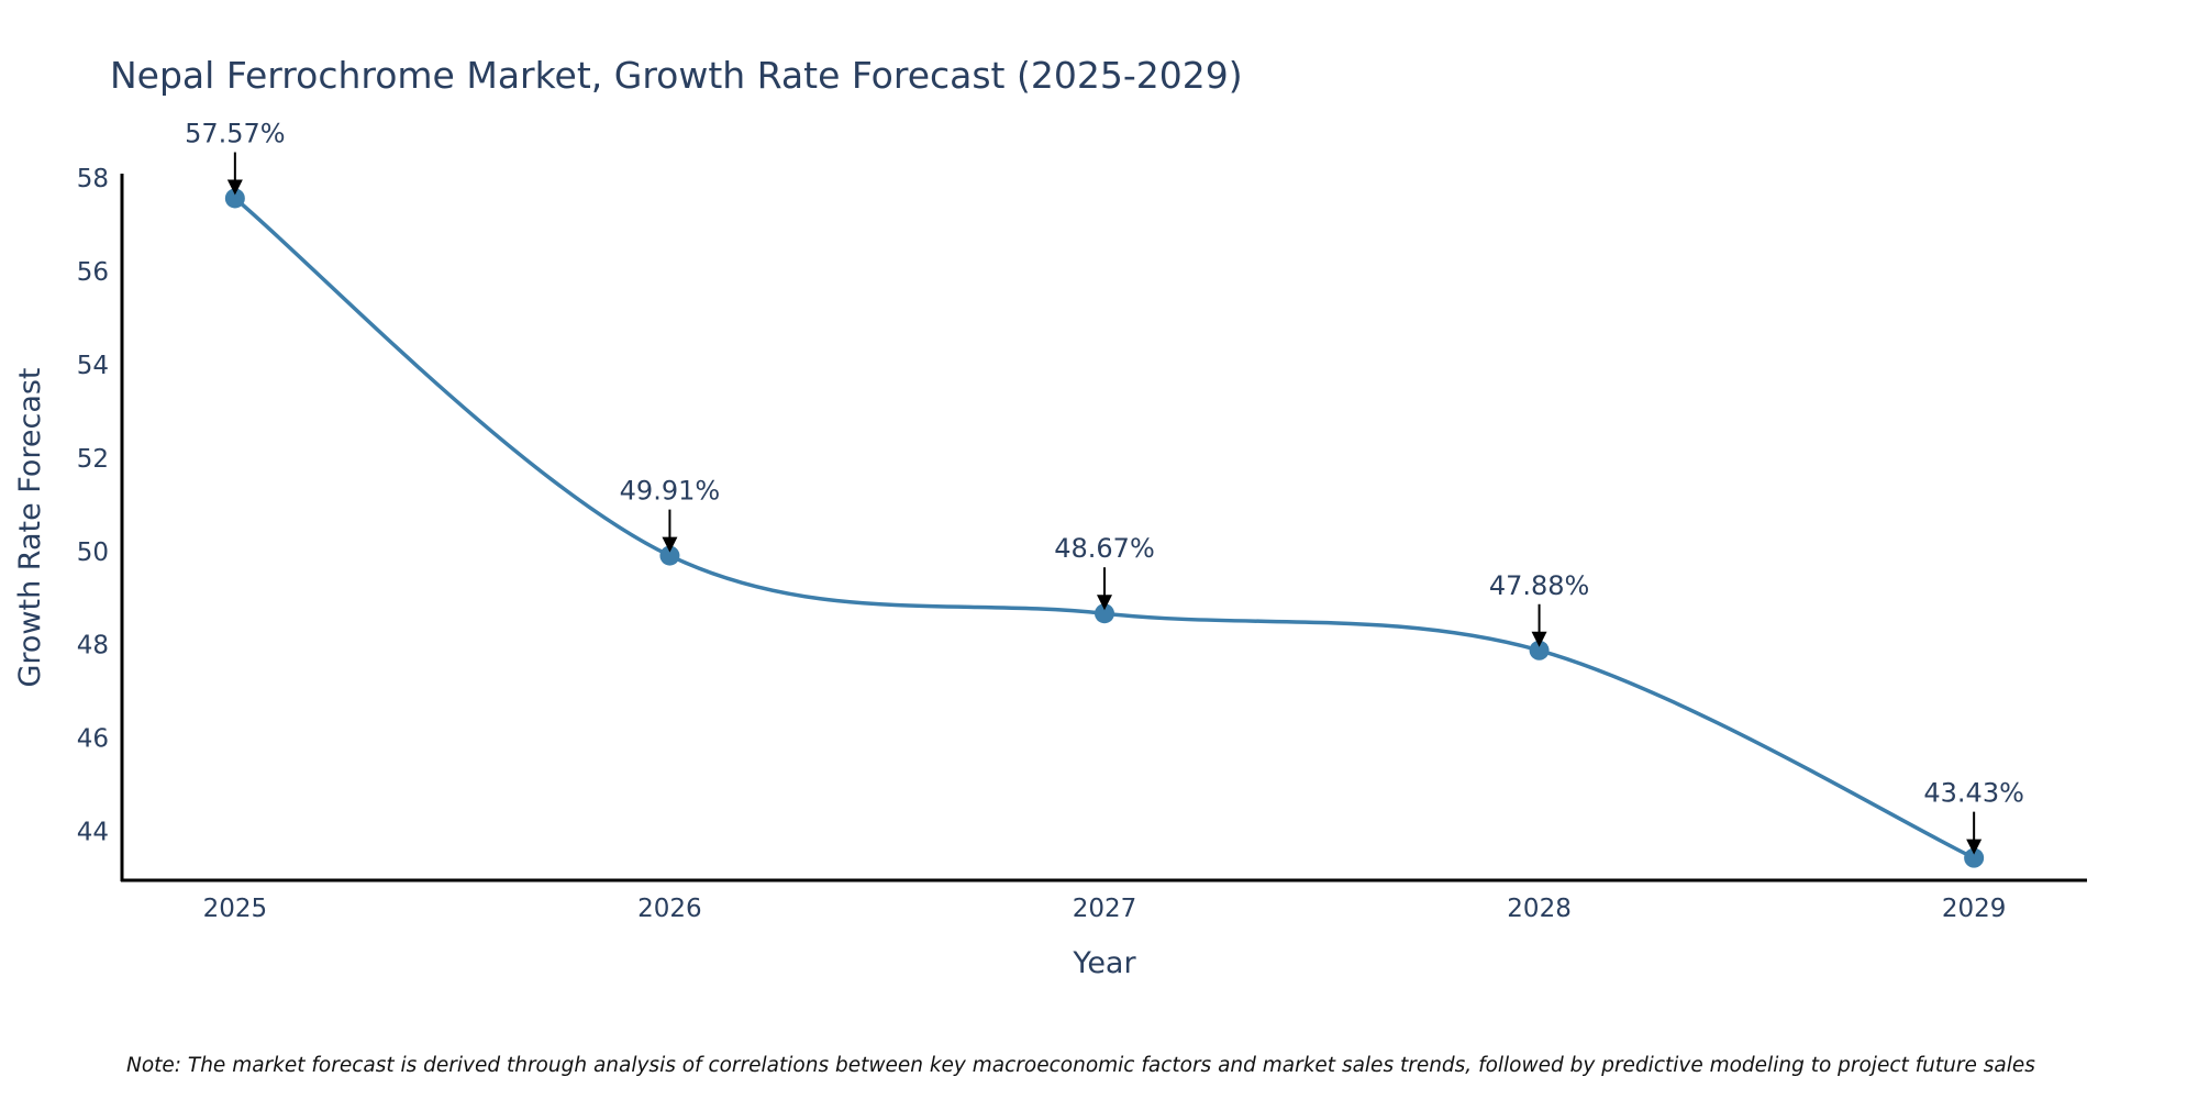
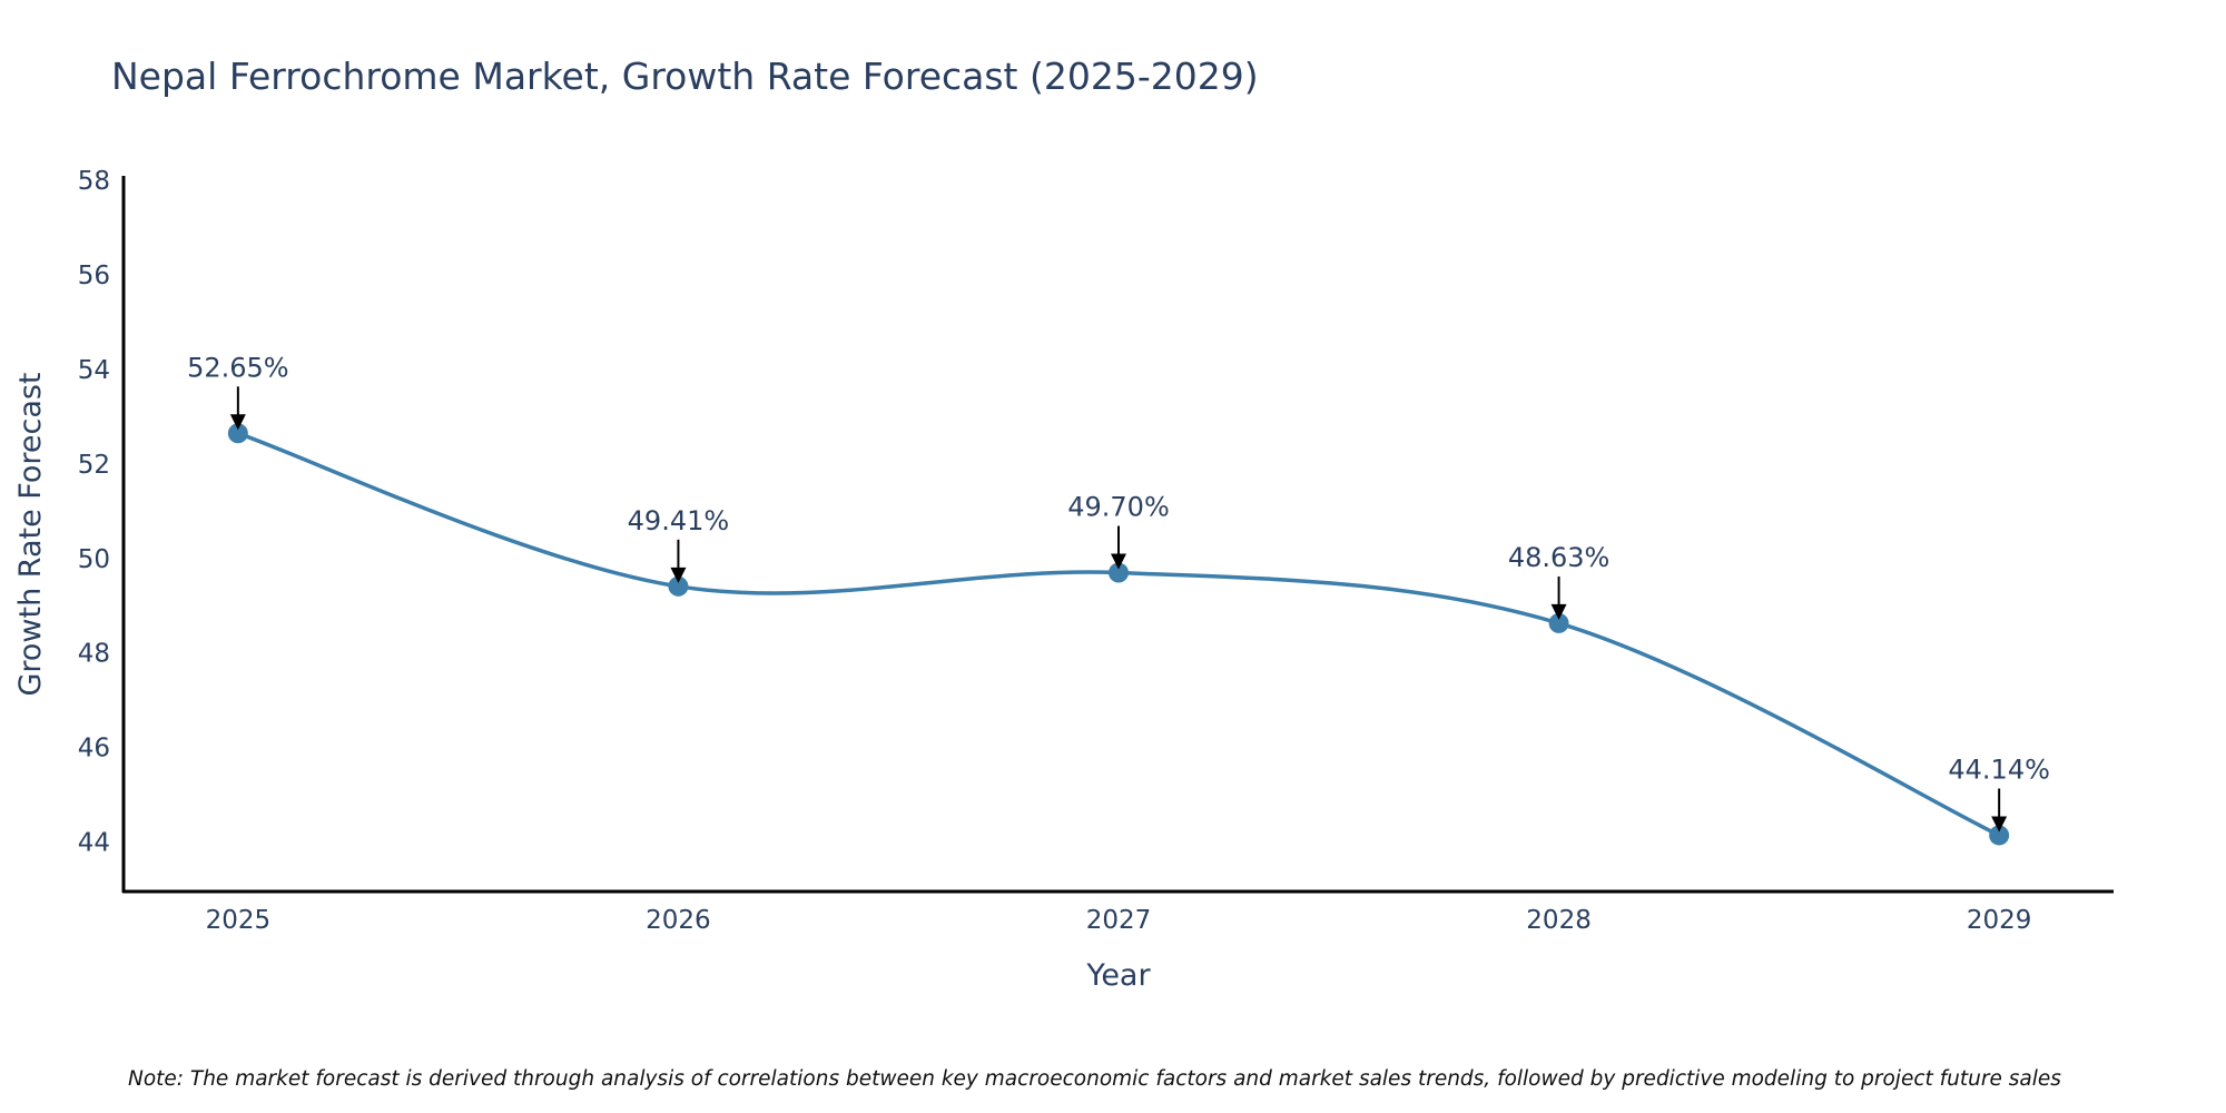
2025: 57.57% -> 52.65%
2026: 49.91% -> 49.41%
2027: 48.67% -> 49.70%
2028: 47.88% -> 48.63%
2029: 43.43% -> 44.14%
